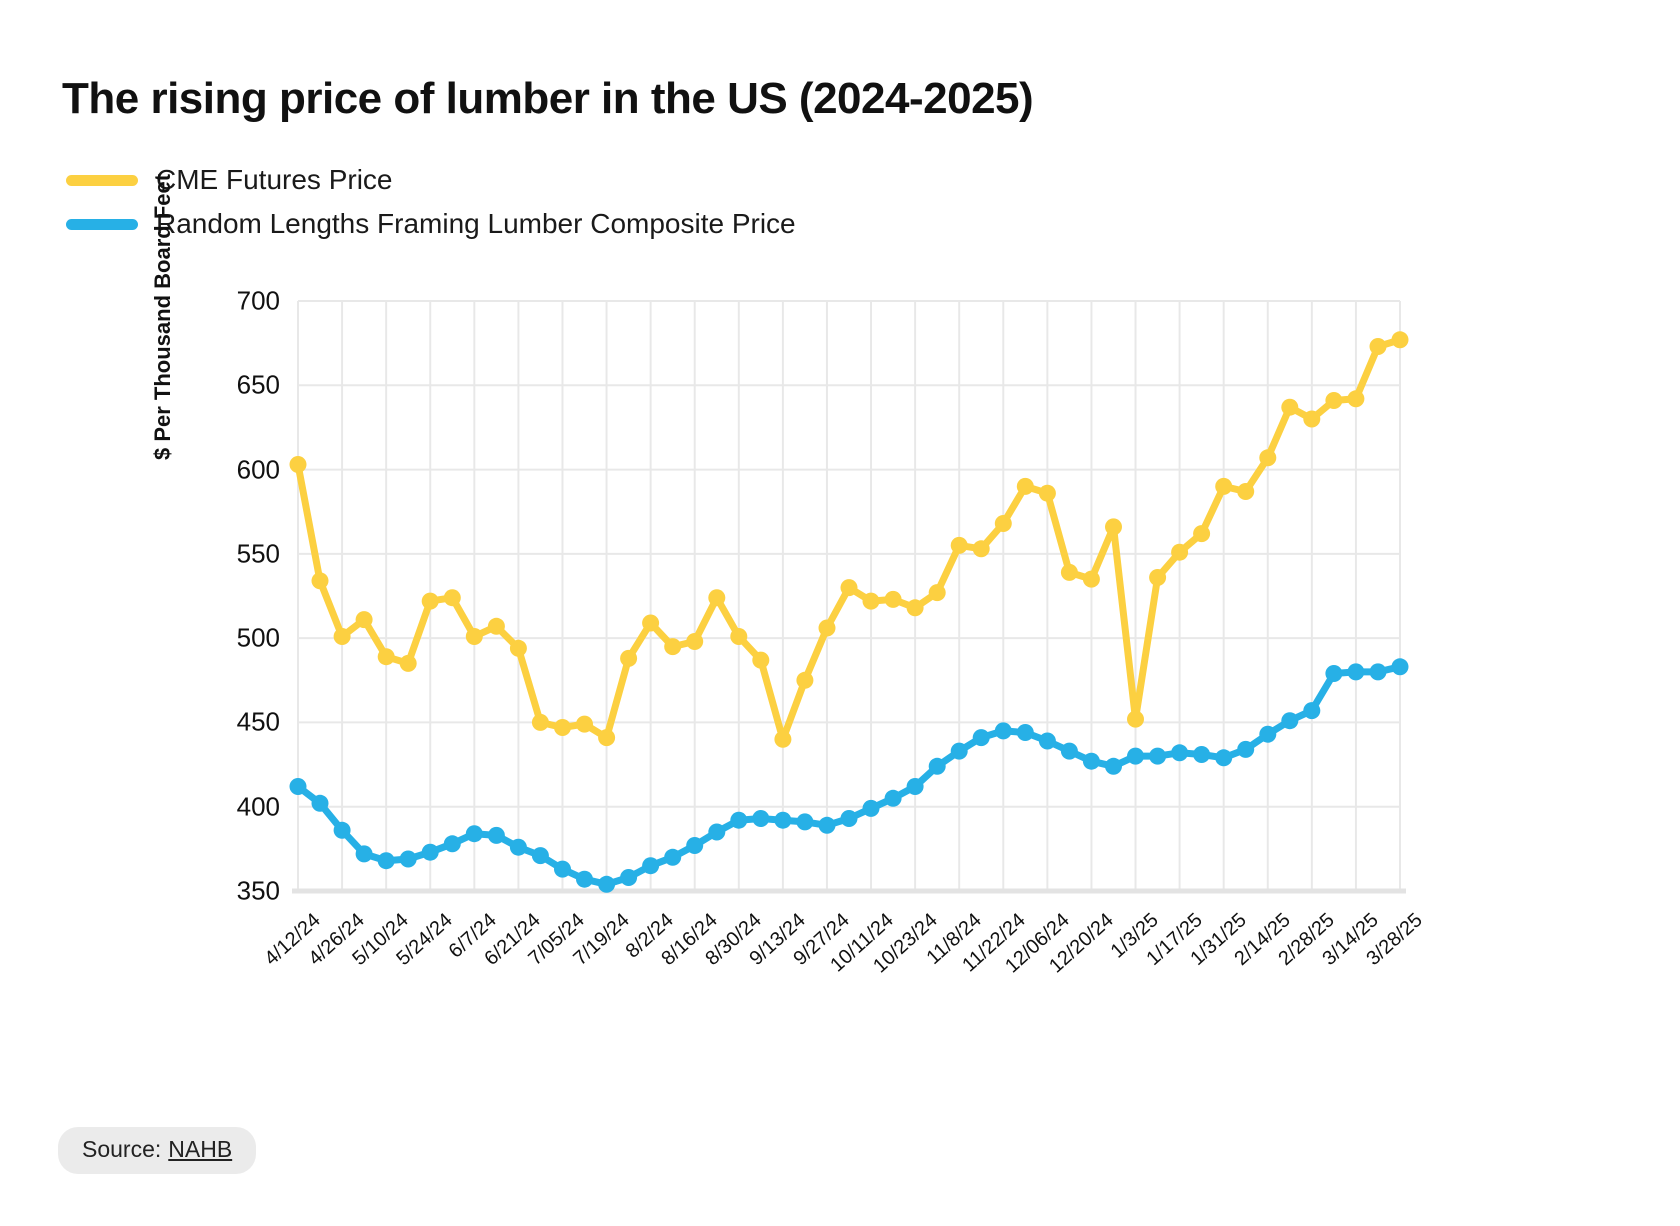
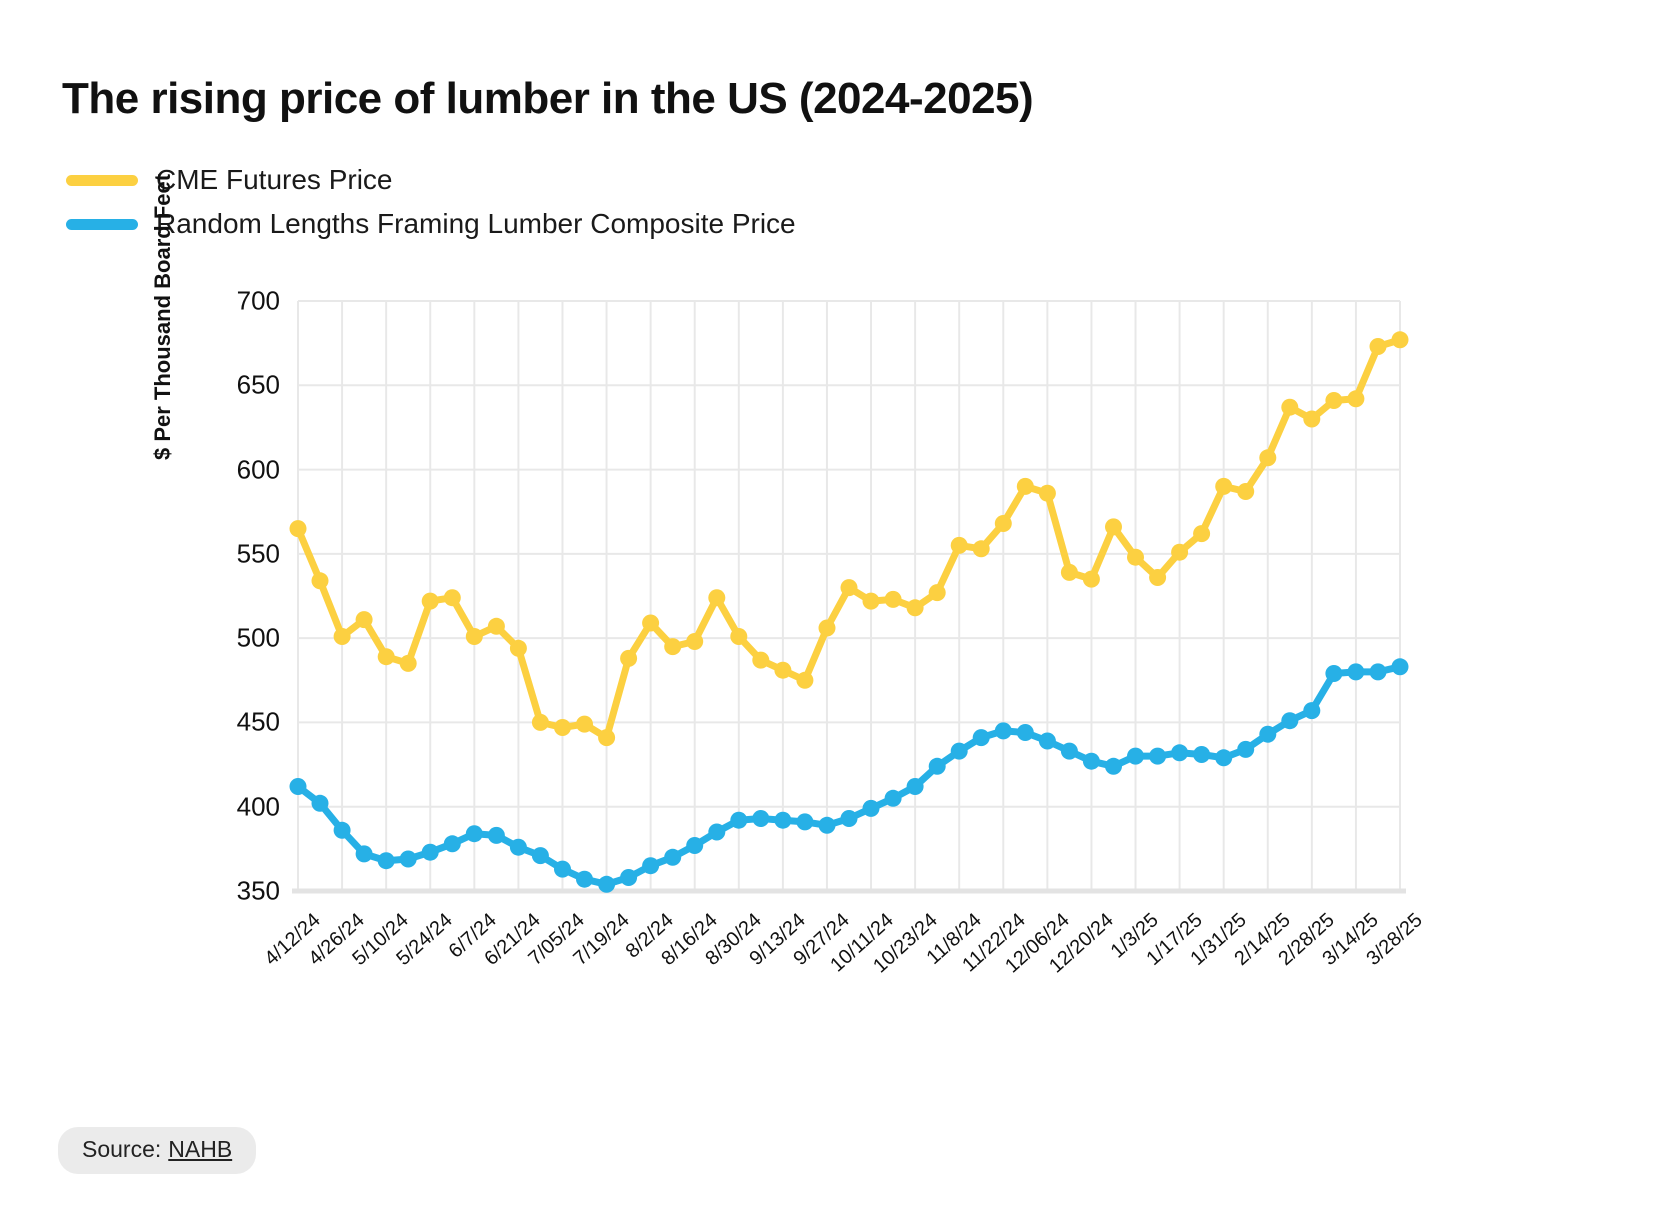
CME Futures Price/4/12/24: 603 -> 565
CME Futures Price/9/13/24: 440 -> 481
CME Futures Price/1/3/25: 452 -> 548
